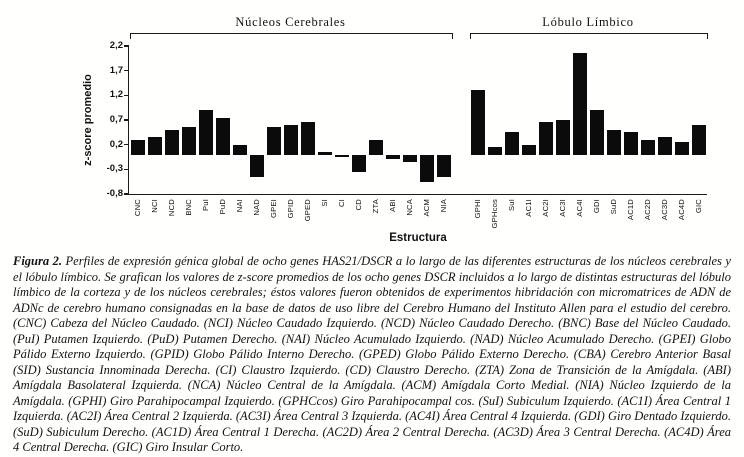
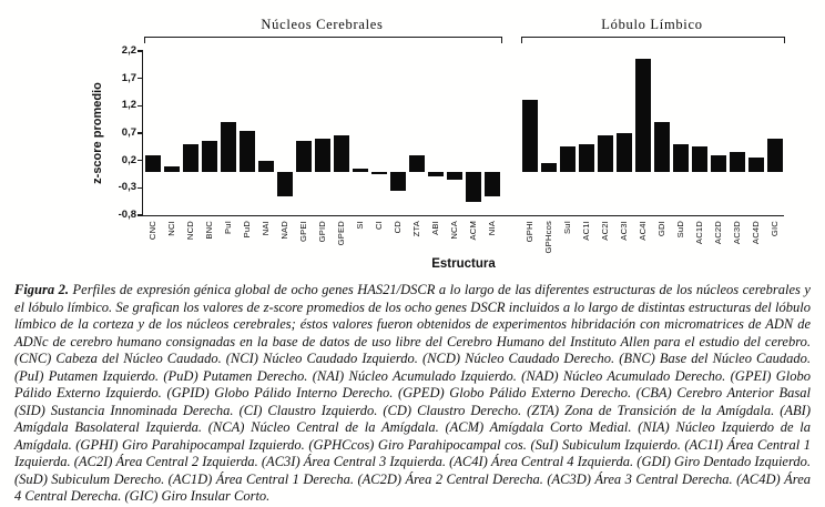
NCI: 0,3 -> 0,1
AC1I: 0,2 -> 0,5
